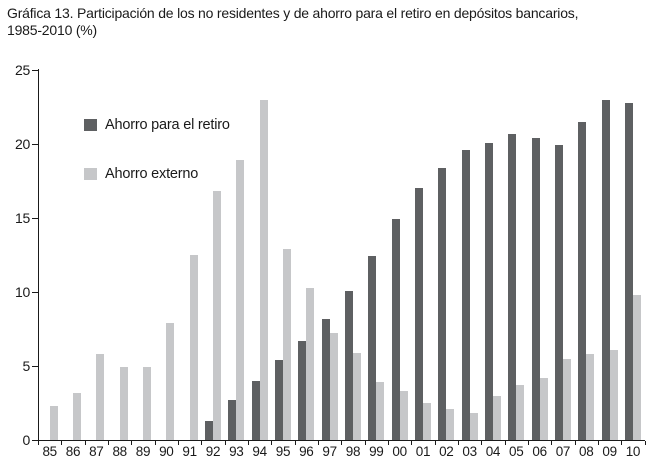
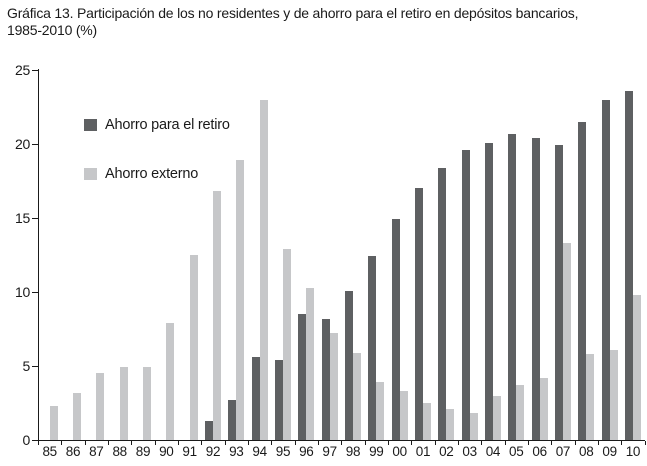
Ahorro externo/87: 5.8 -> 4.5
Ahorro para el retiro/94: 4.0 -> 5.6
Ahorro para el retiro/96: 6.7 -> 8.5
Ahorro externo/07: 5.5 -> 13.3
Ahorro para el retiro/10: 22.8 -> 23.6
